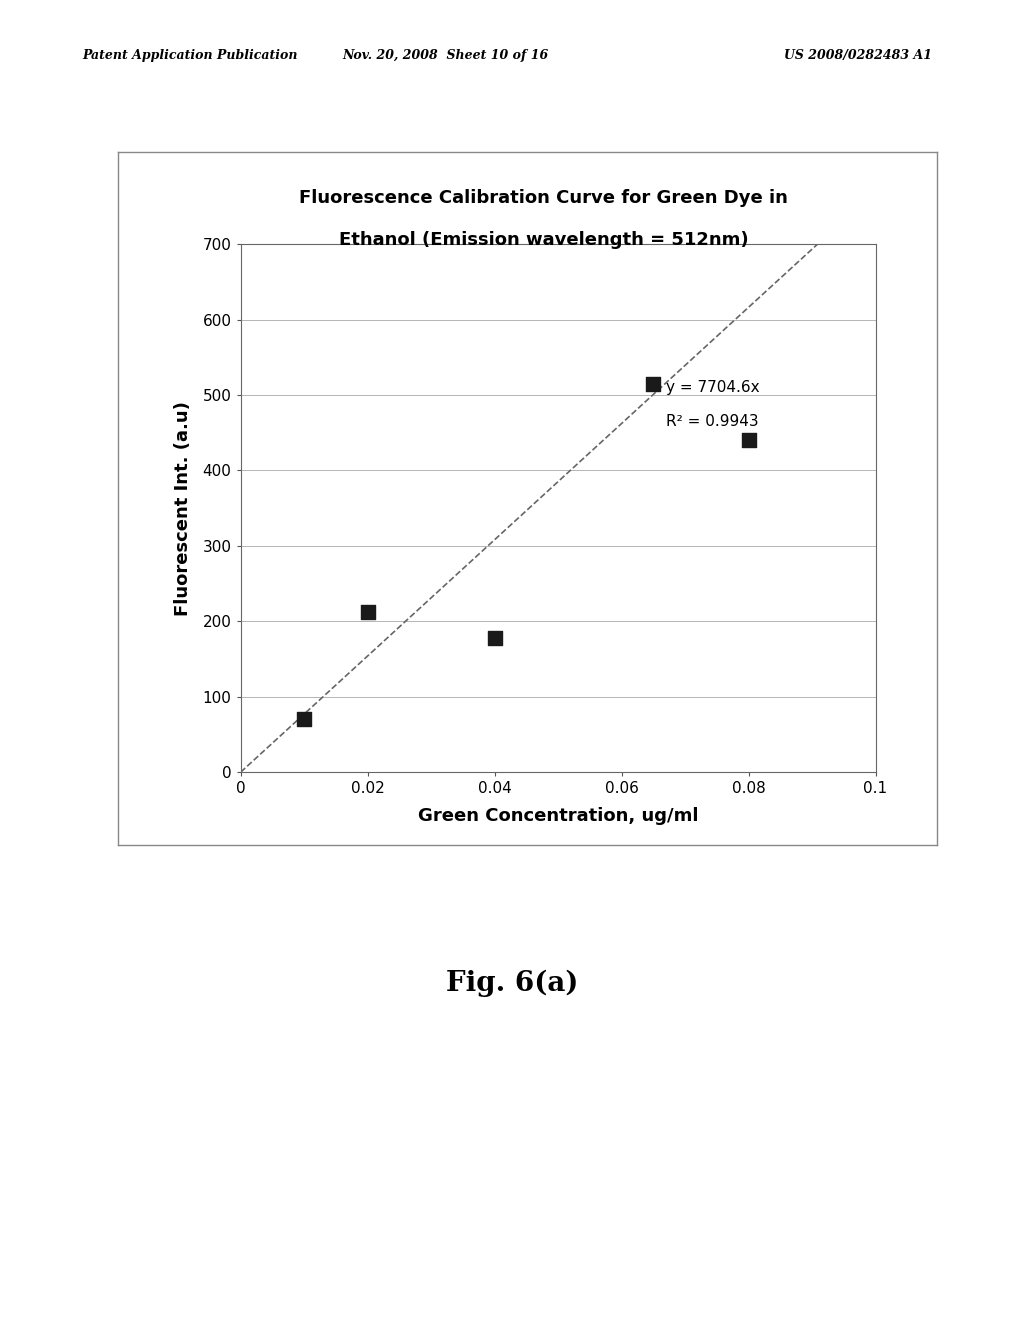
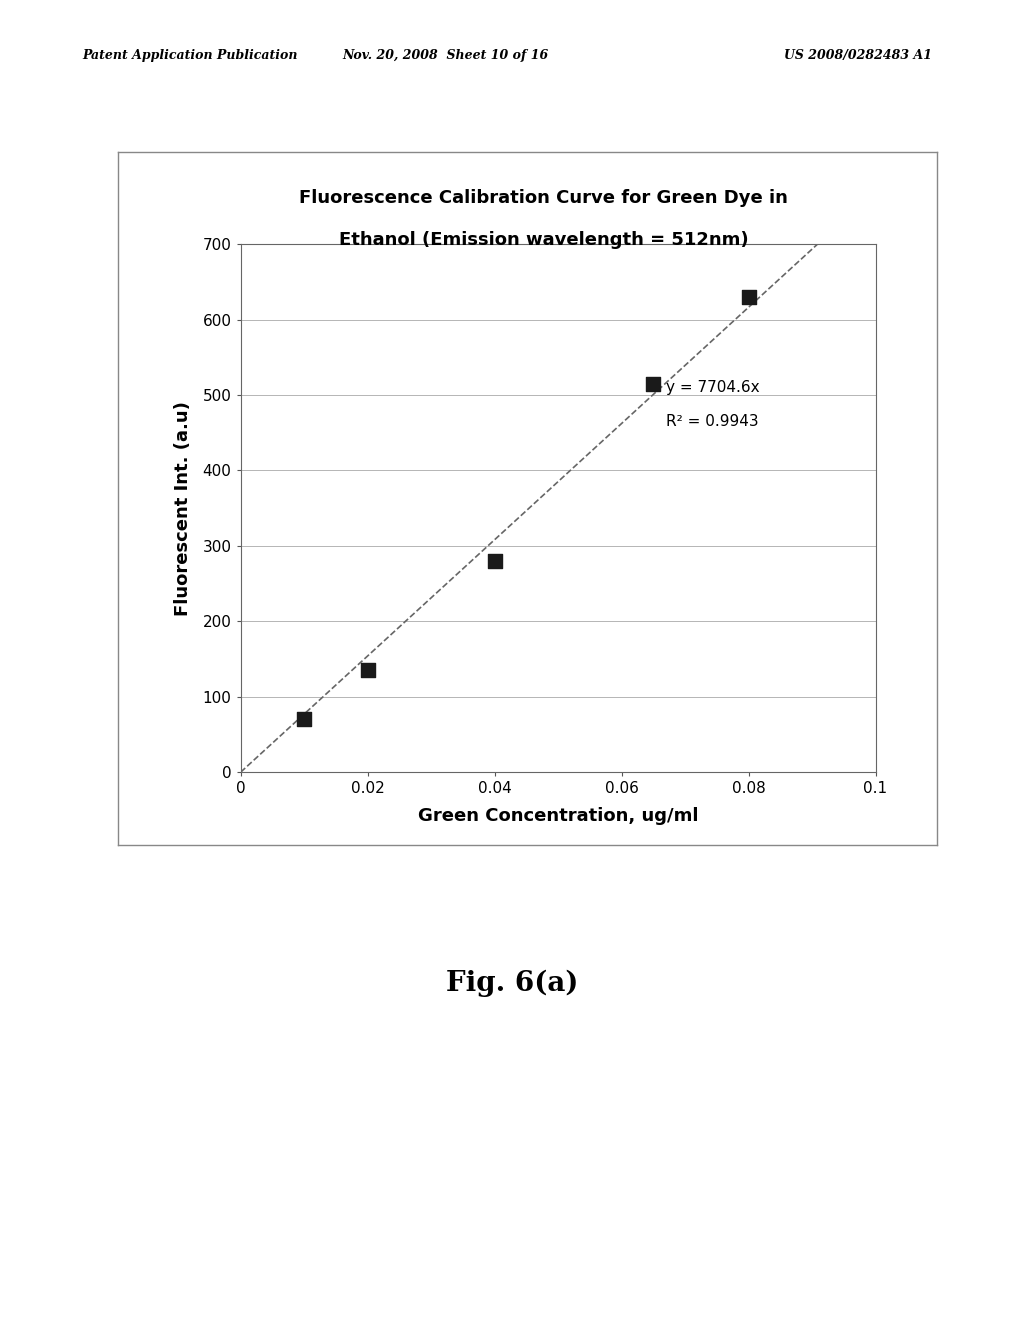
0.02: 212 -> 135
0.04: 178 -> 280
0.08: 440 -> 630
